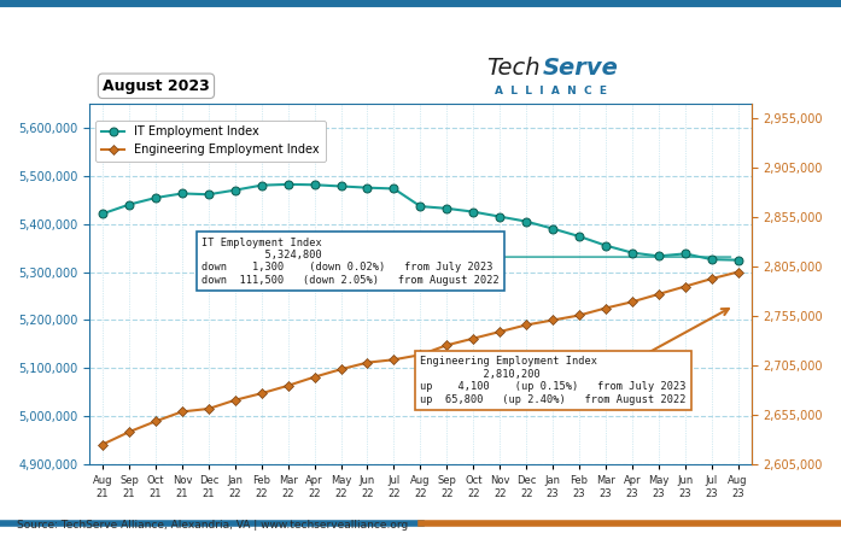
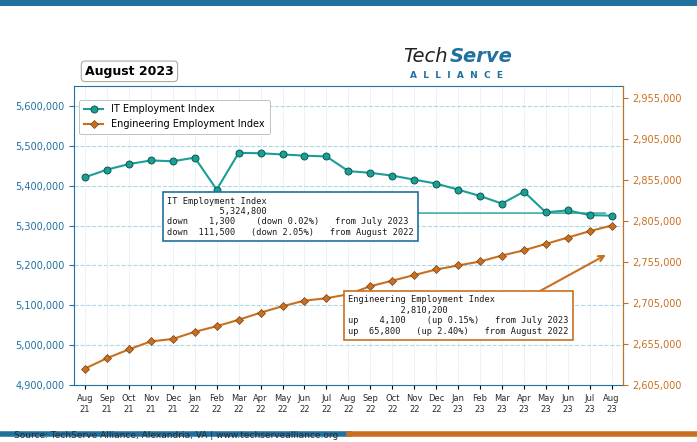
IT Employment Index/Feb 22: 5,480,000 -> 5,390,000
IT Employment Index/Apr 23: 5,340,000 -> 5,385,000
